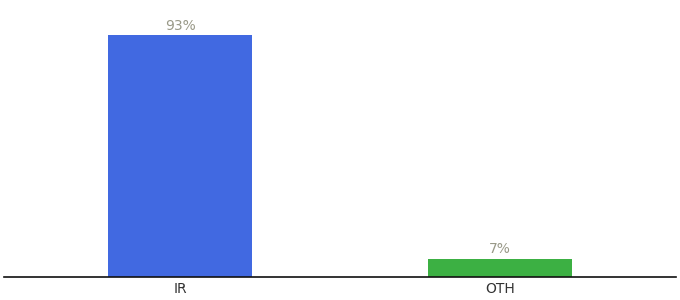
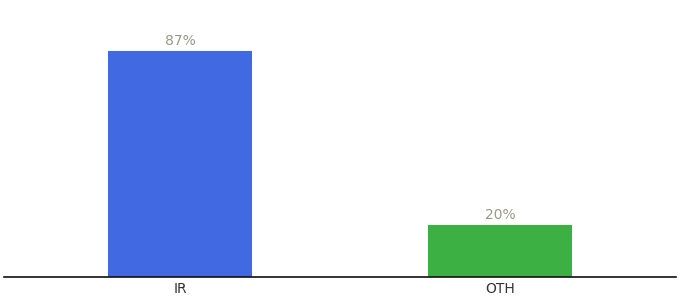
IR: 93% -> 87%
OTH: 7% -> 20%
